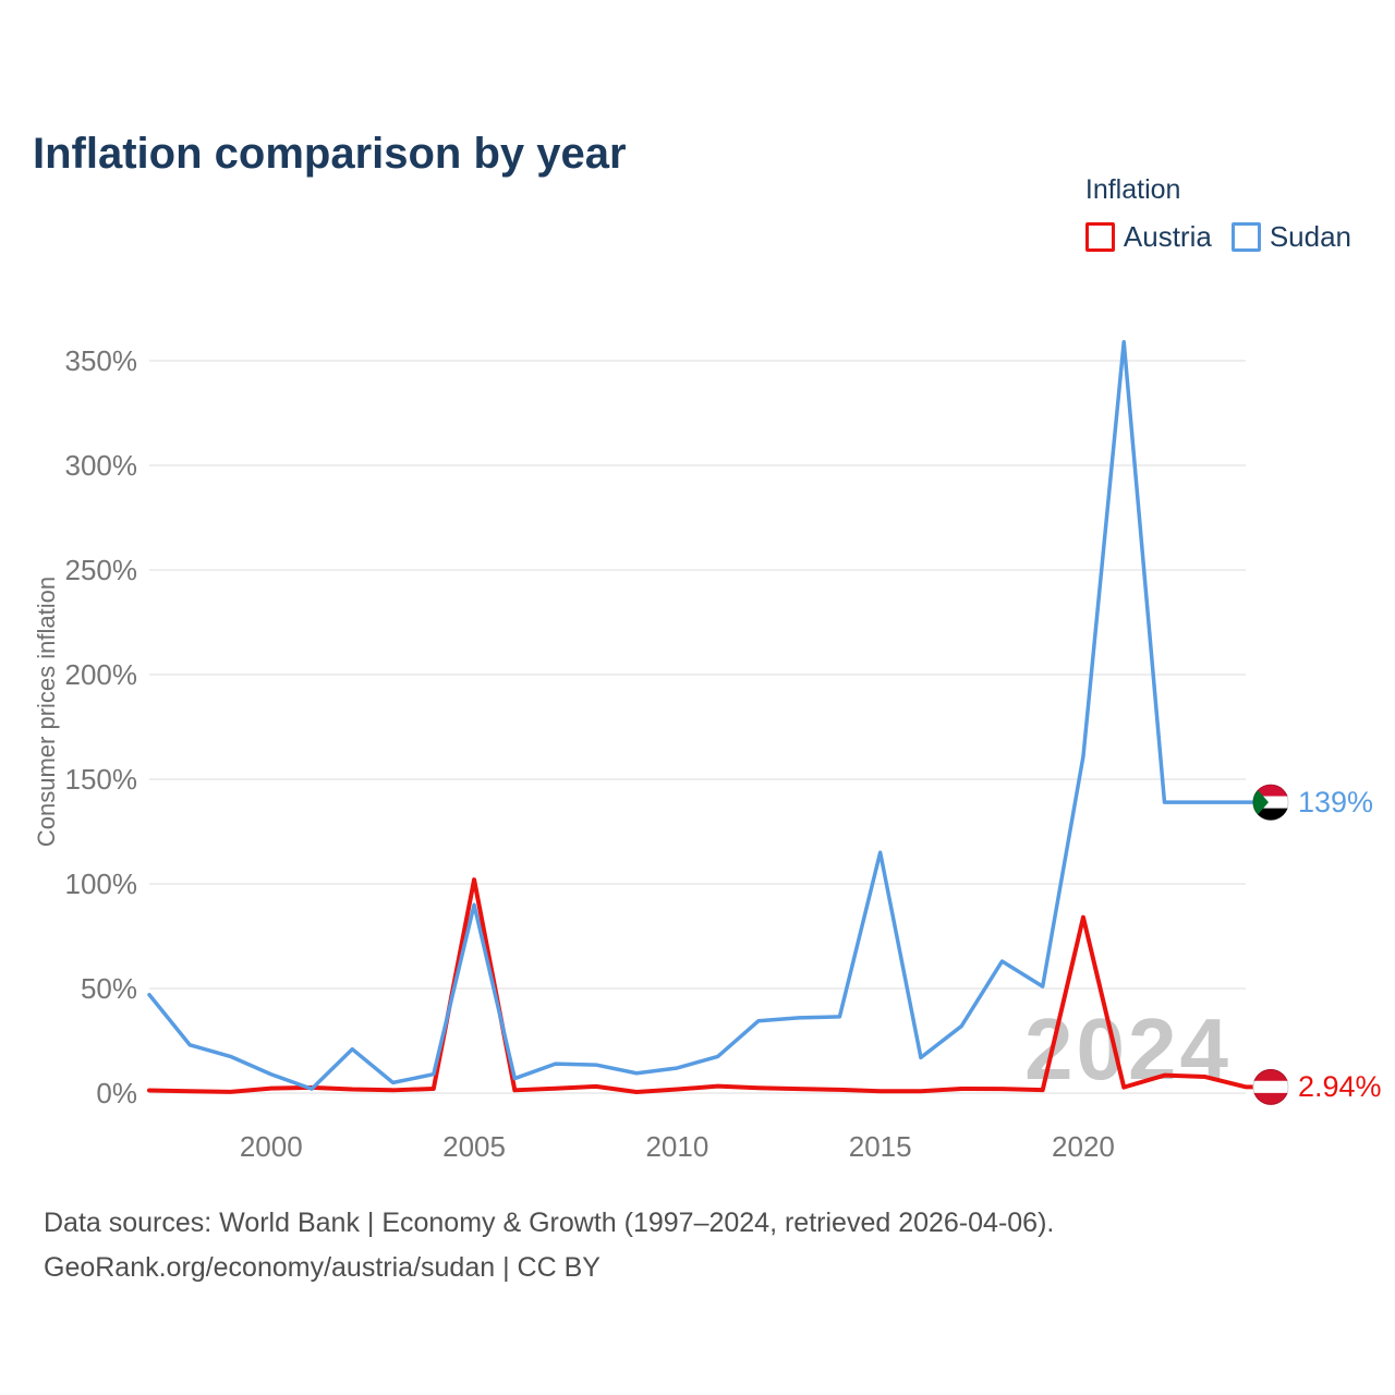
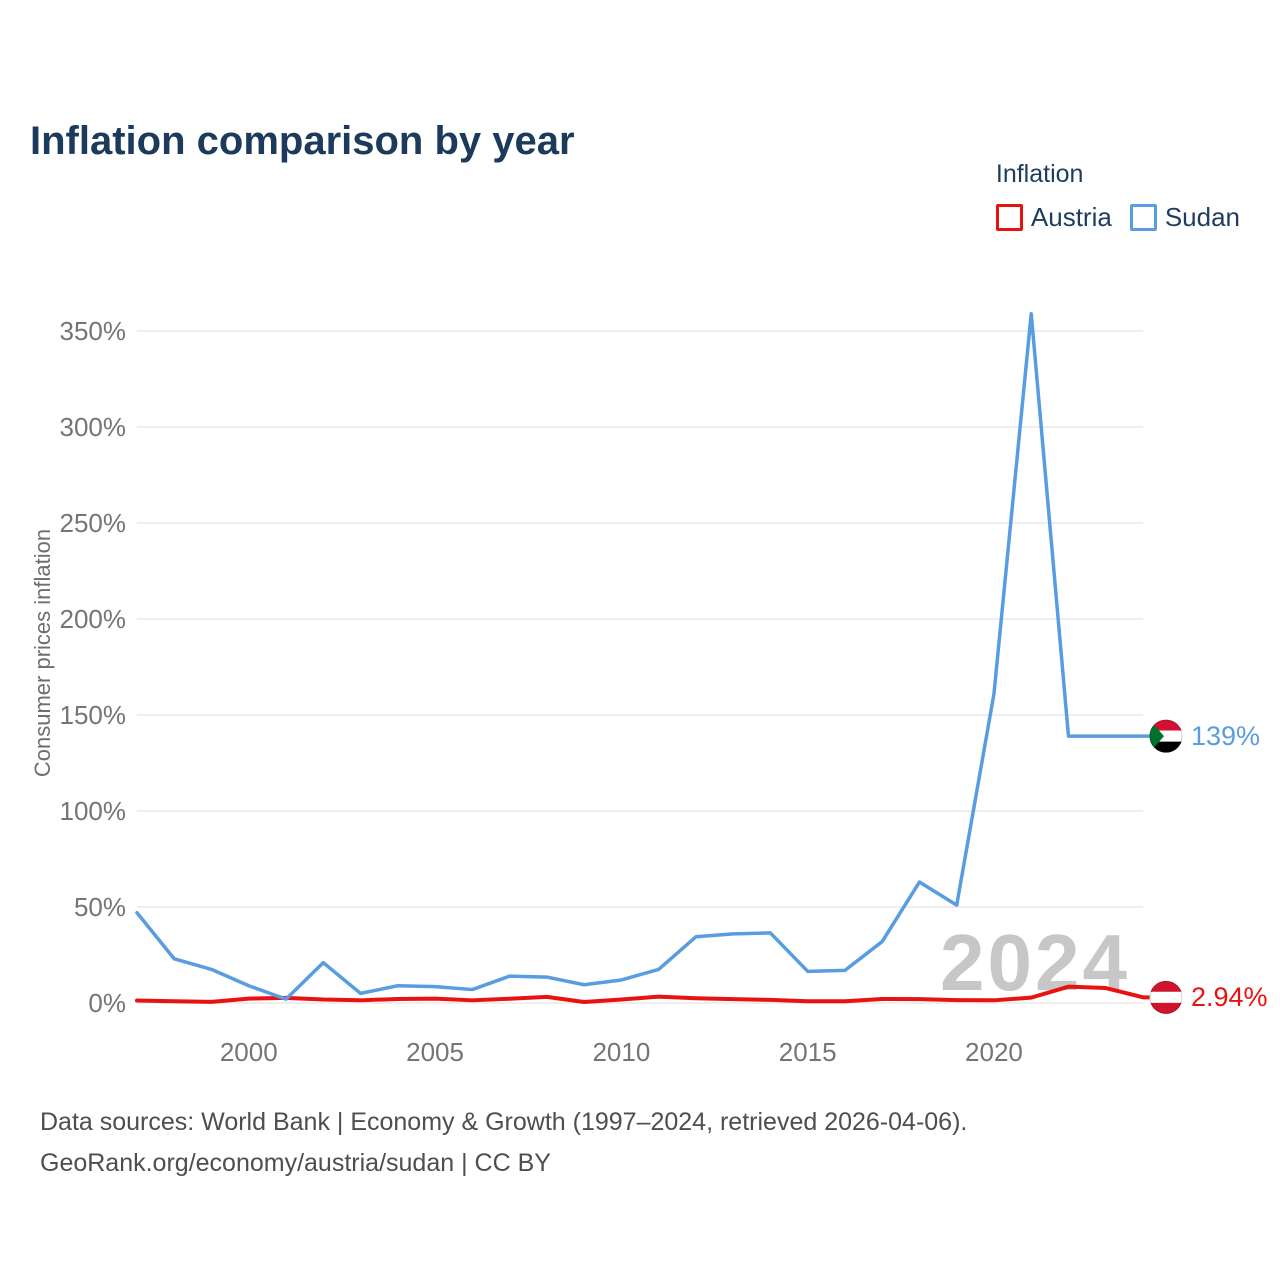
Austria/2005: 102% -> 2%
Sudan/2005: 90% -> 8%
Sudan/2015: 115% -> 16%
Austria/2020: 84% -> 1%
